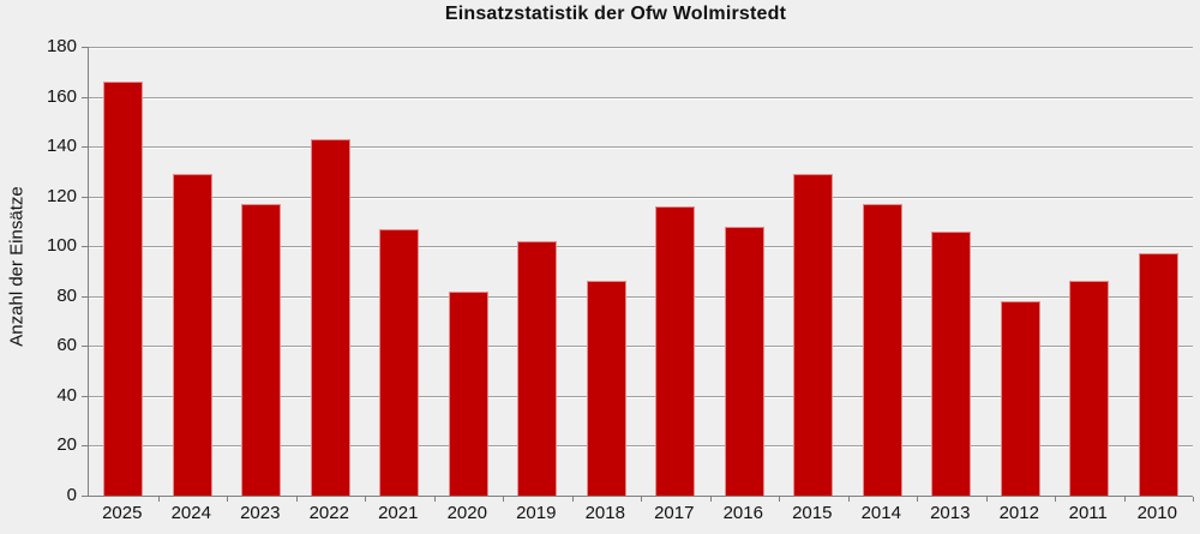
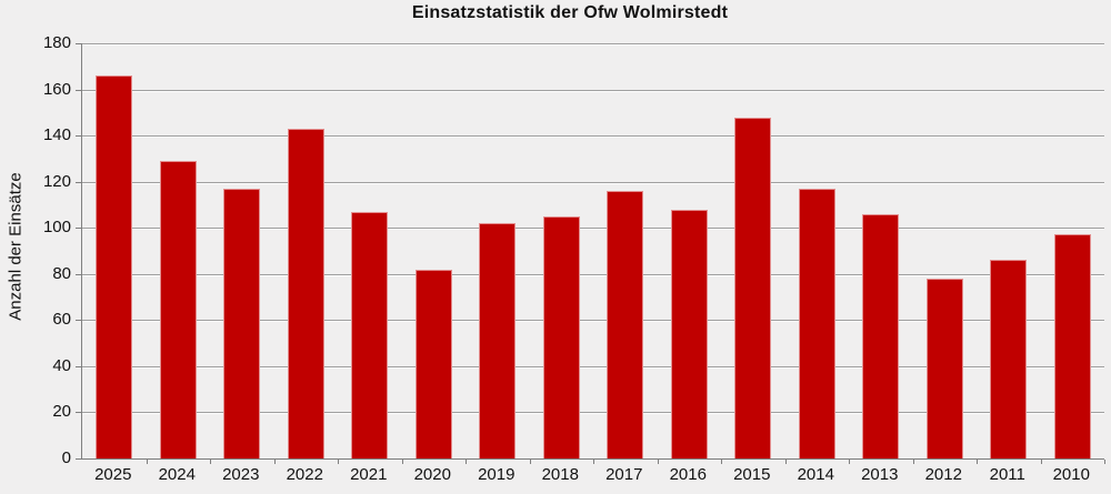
2018: 86 -> 105
2015: 129 -> 148
